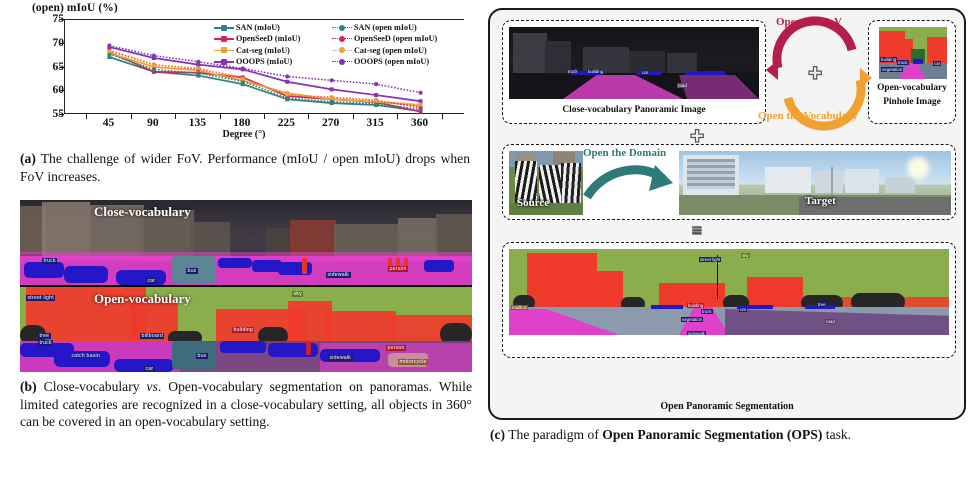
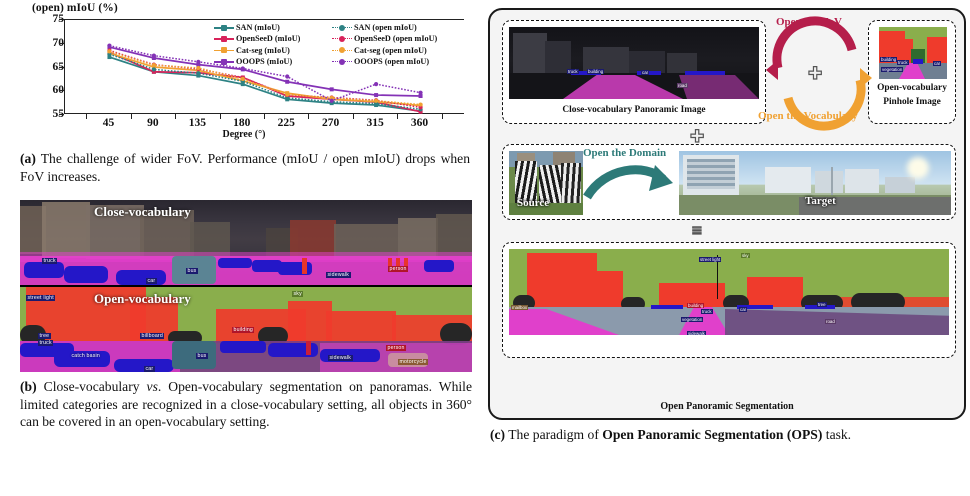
OOOPS (open mIoU)/270: 62 -> 58
OOOPS (mIoU)/360: 58 -> 59
